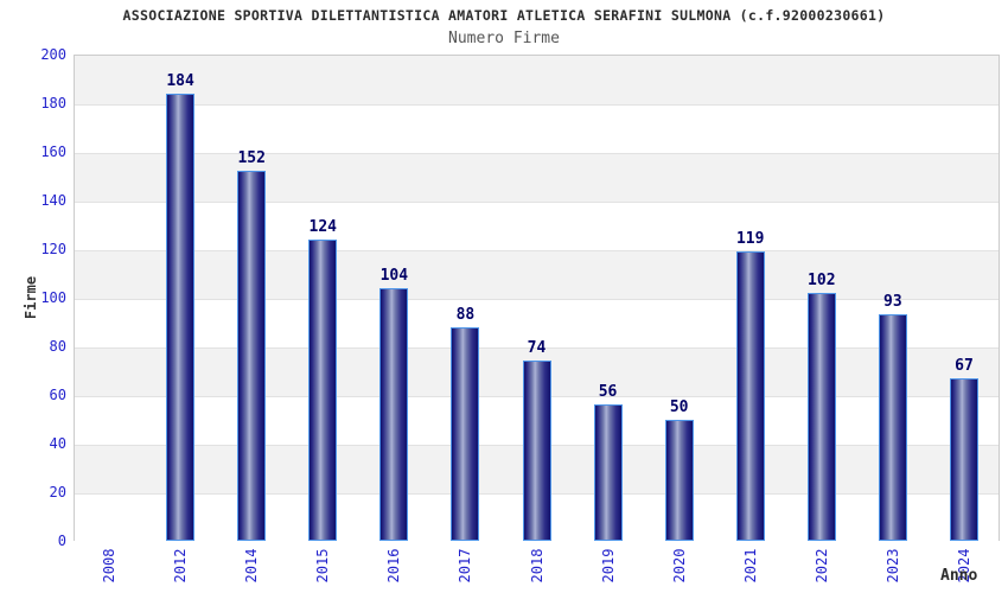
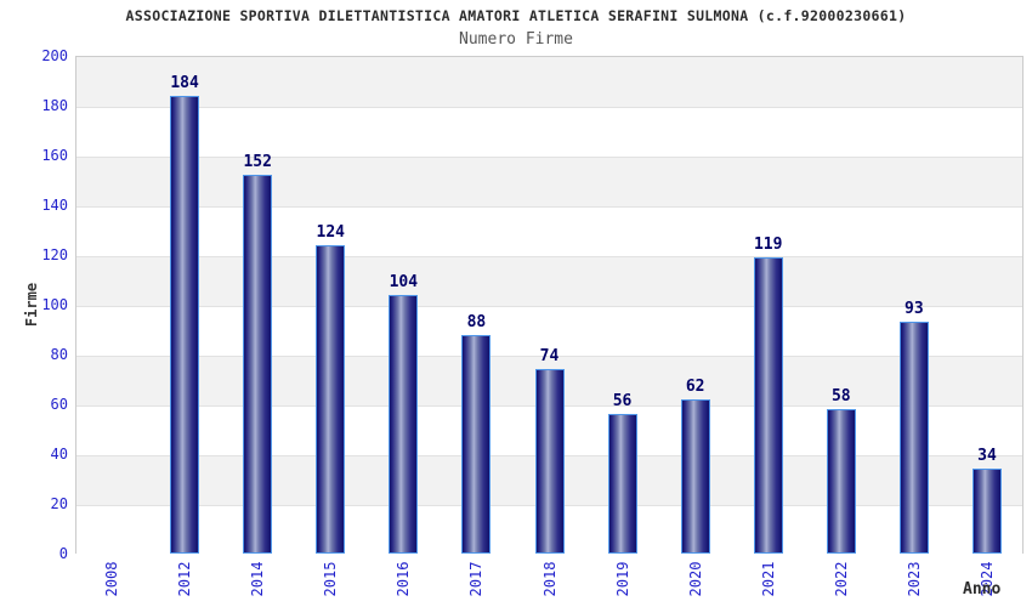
2020: 50 -> 62
2022: 102 -> 58
2024: 67 -> 34
